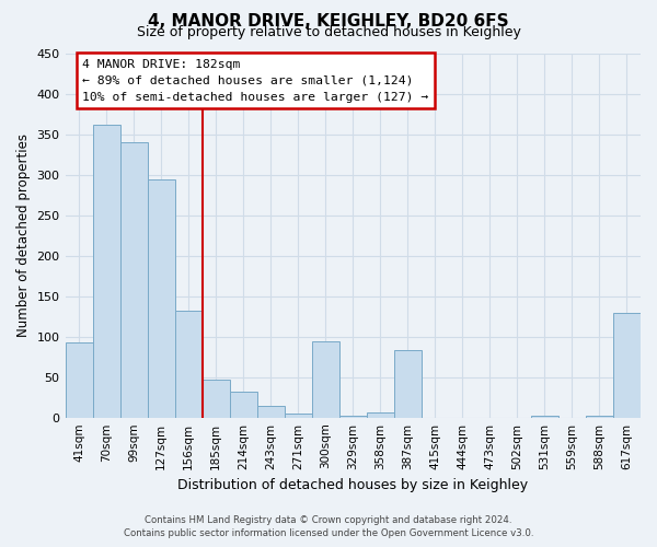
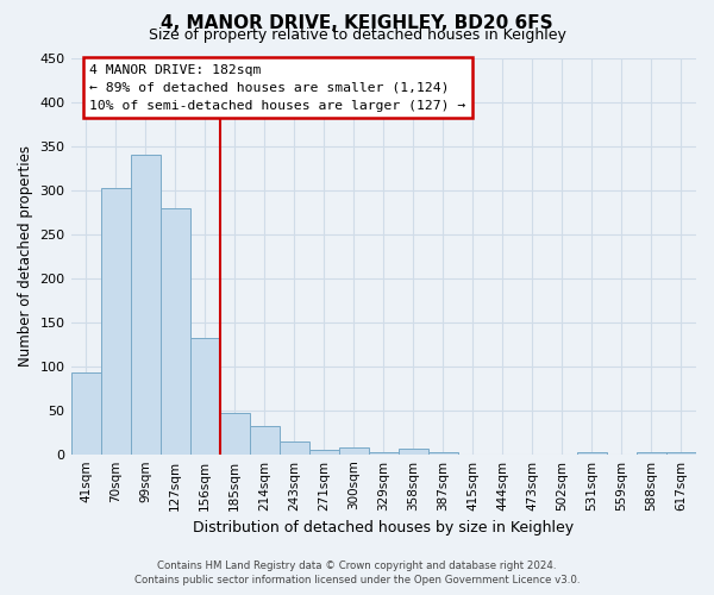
70sqm: 362 -> 303
127sqm: 294 -> 280
300sqm: 94 -> 8
387sqm: 84 -> 2
617sqm: 130 -> 2
